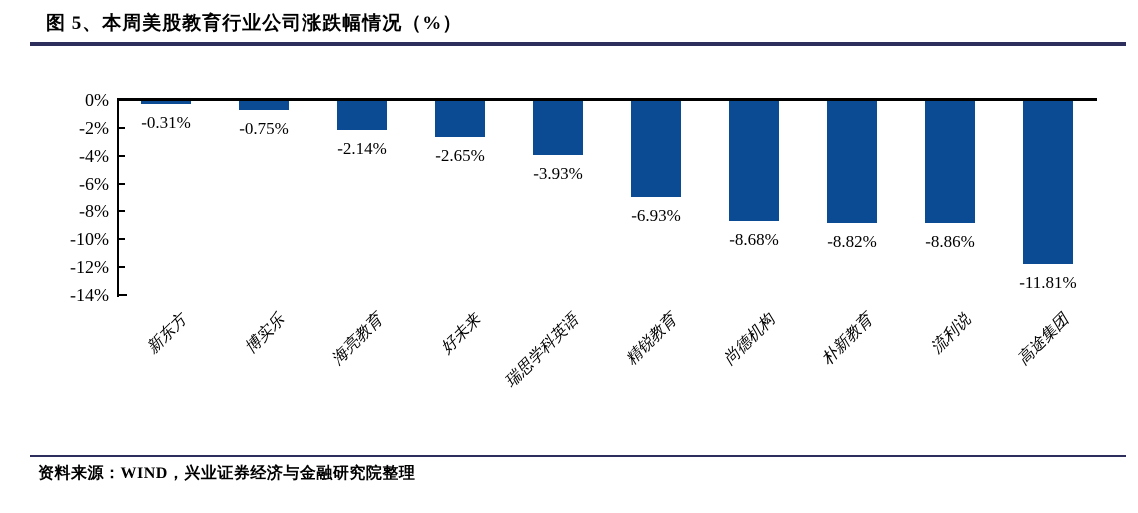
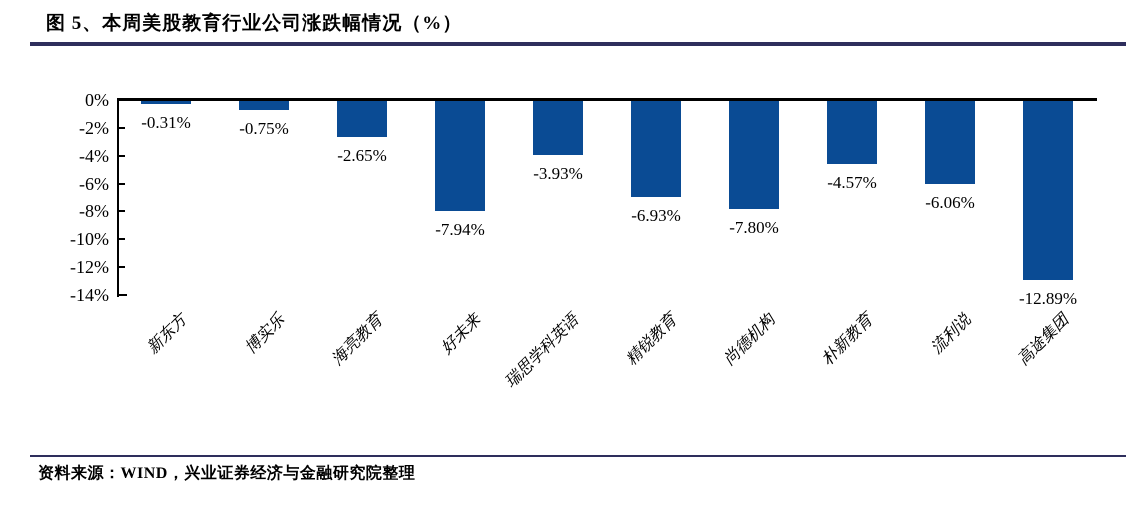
海亮教育: -2.14% -> -2.65%
好未来: -2.65% -> -7.94%
尚德机构: -8.68% -> -7.80%
朴新教育: -8.82% -> -4.57%
流利说: -8.86% -> -6.06%
高途集团: -11.81% -> -12.89%
